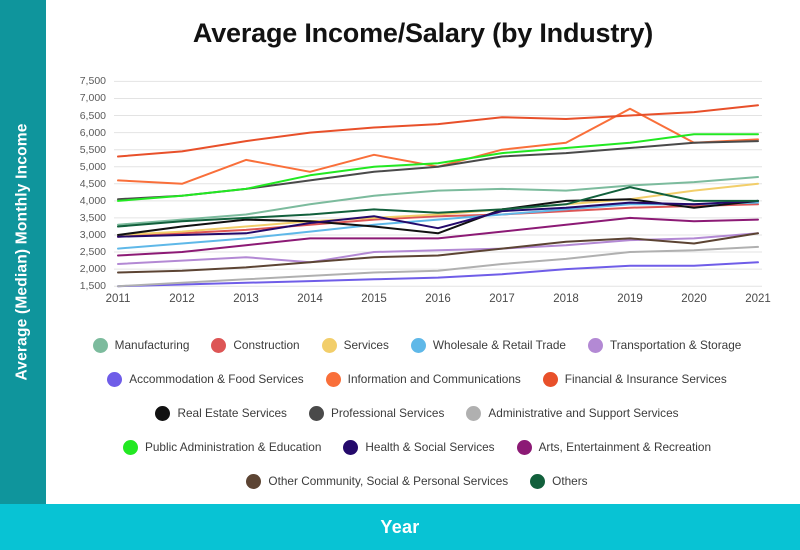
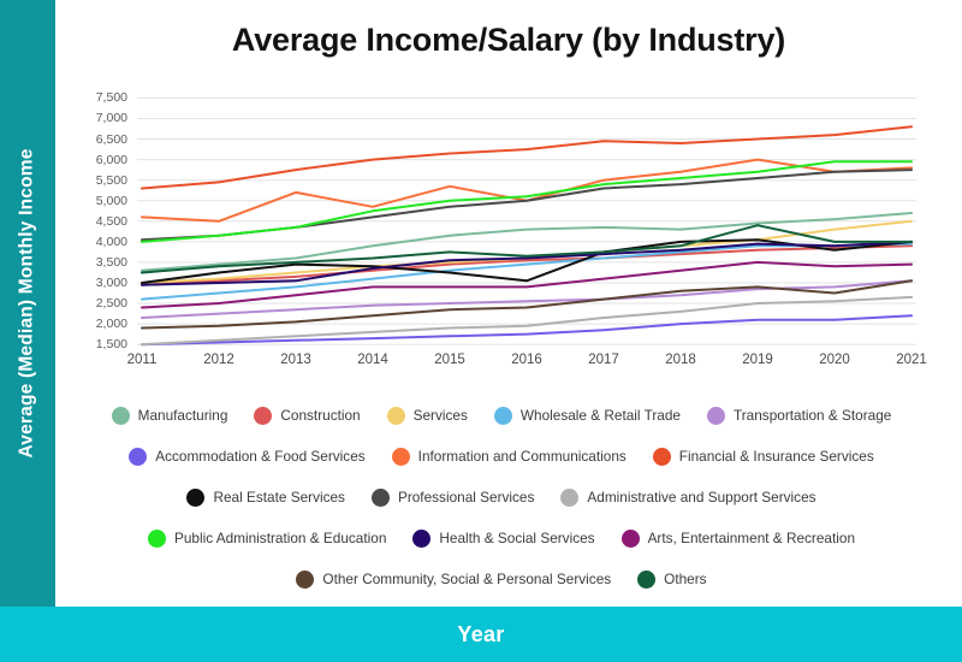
Transportation & Storage/2014: 2200 -> 2400
Health & Social Services/2016: 3200 -> 3600
Information and Communications/2019: 6700 -> 6000
